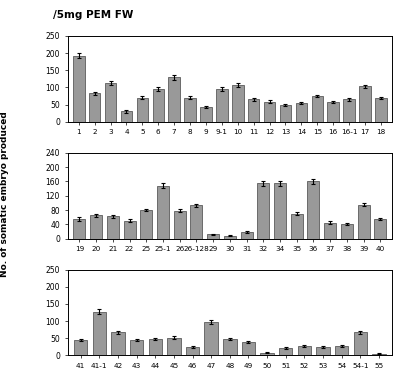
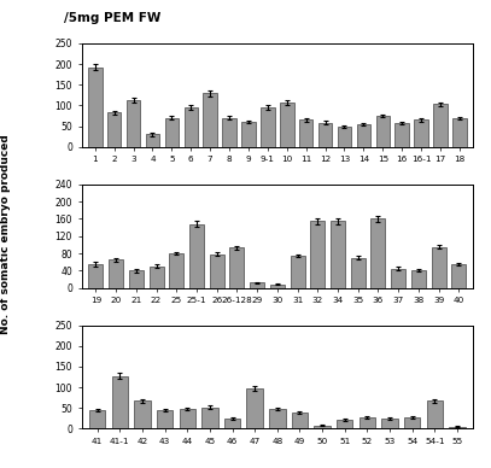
9: 43 -> 60
21: 63 -> 40
31: 18 -> 75
